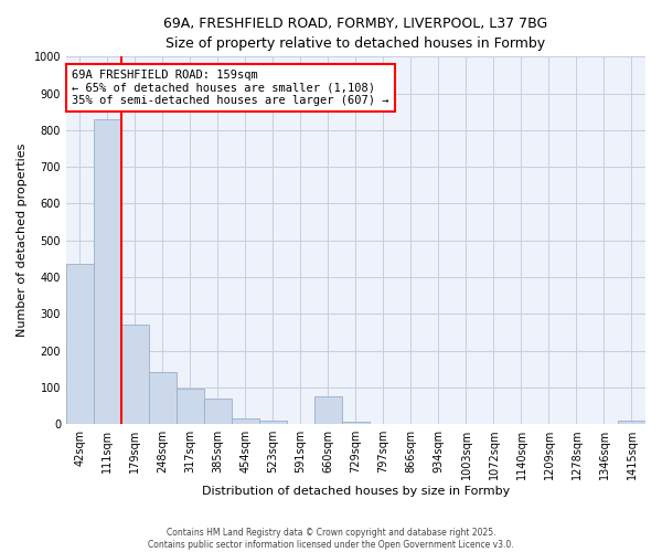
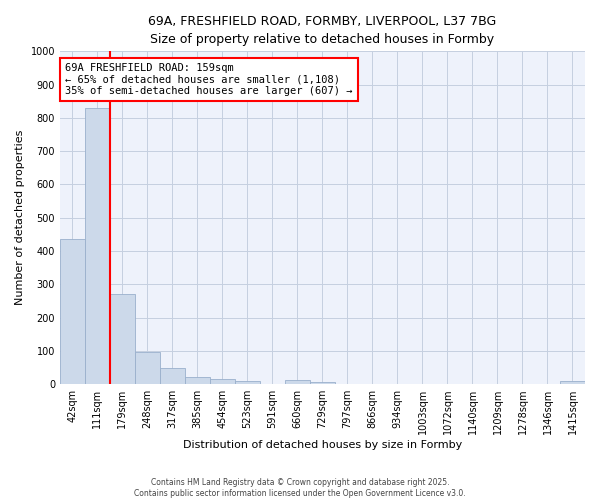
248sqm: 140 -> 95
317sqm: 95 -> 47
385sqm: 70 -> 22
660sqm: 75 -> 13
